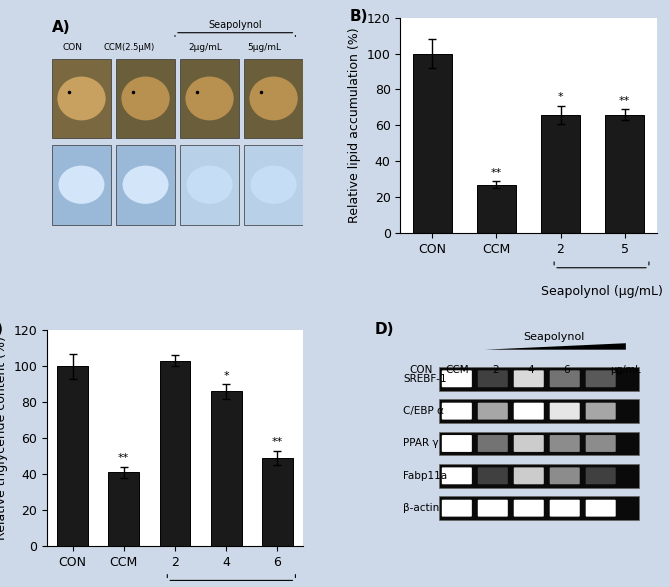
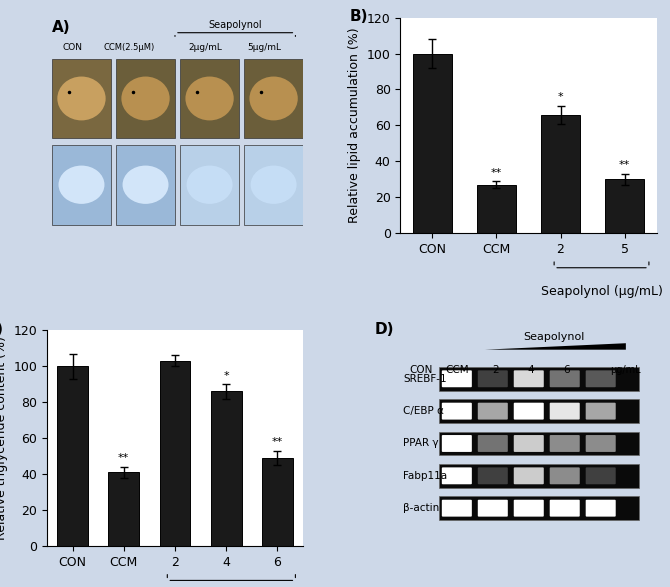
5: 66 -> 30
